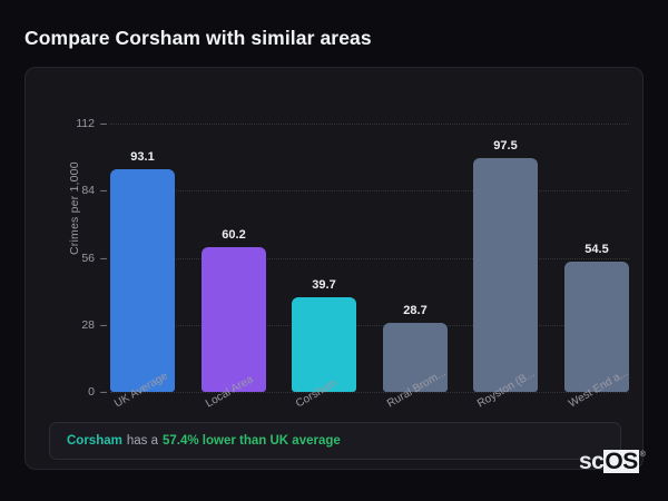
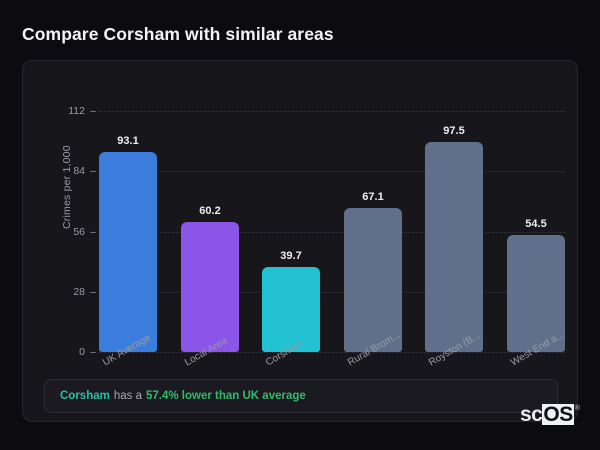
Rural Brom...: 28.7 -> 67.1
